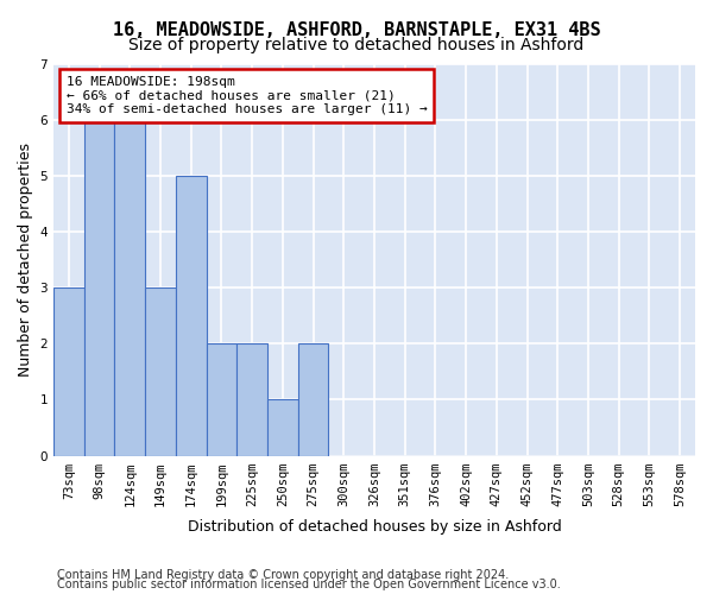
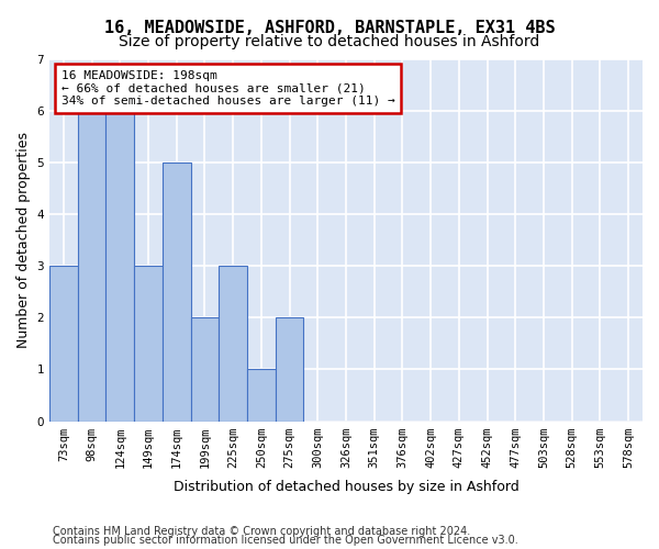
225sqm: 2 -> 3
